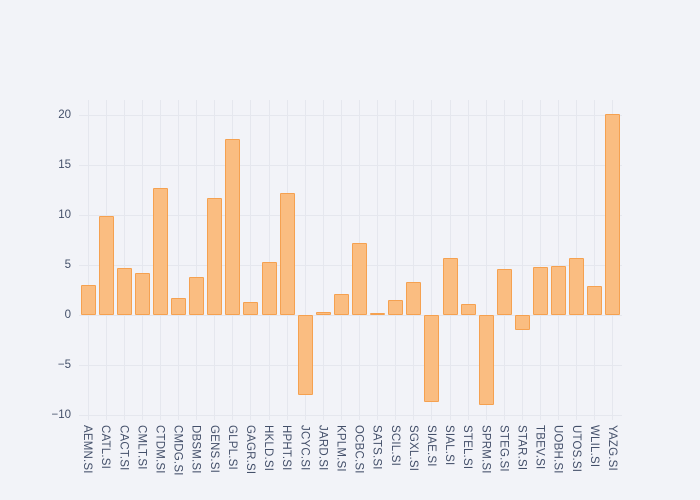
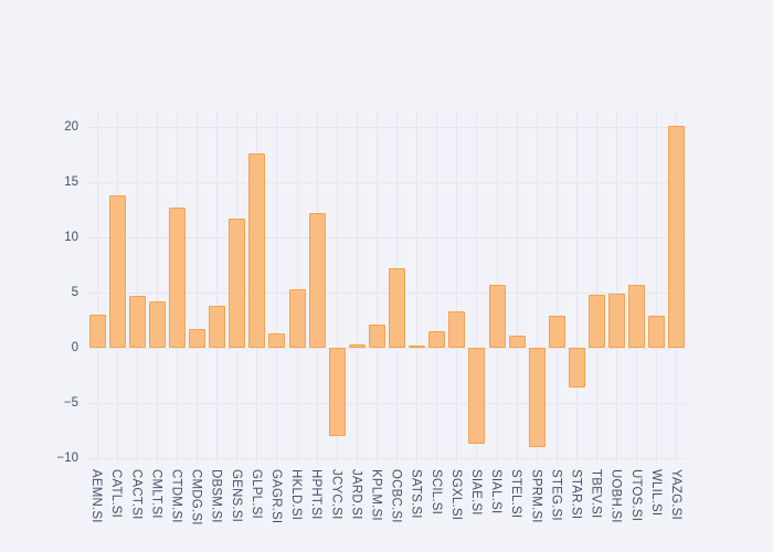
CATL.SI: 9.9 -> 13.8
STEG.SI: 4.6 -> 2.9
STAR.SI: -1.5 -> -3.6
